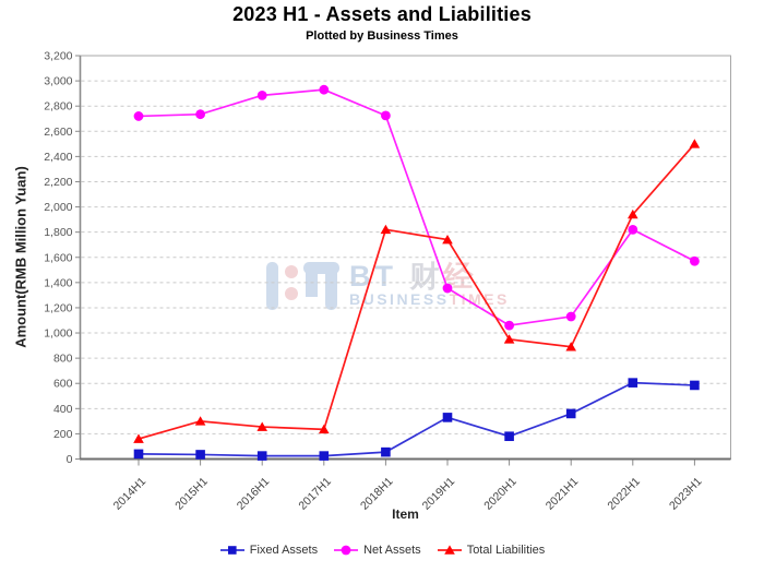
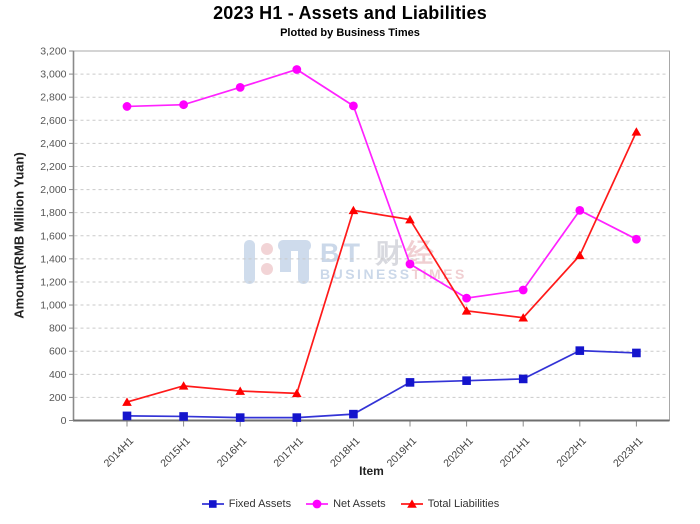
Net Assets/2017H1: 2930 -> 3040
Fixed Assets/2020H1: 180 -> 340
Total Liabilities/2022H1: 1940 -> 1430
